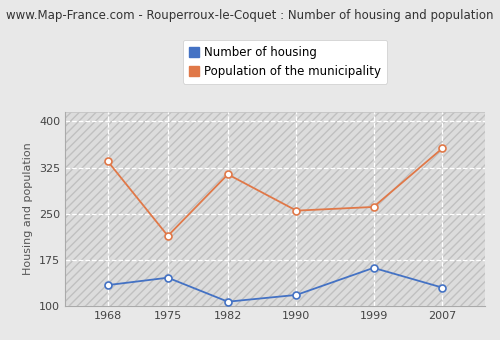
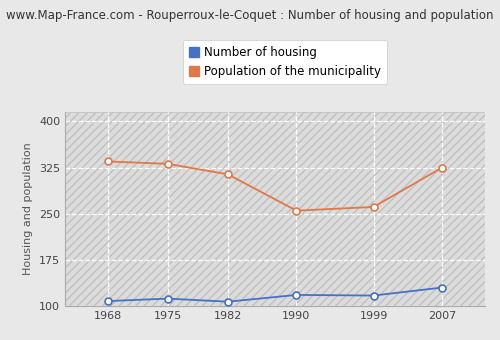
Number of housing/1968: 134 -> 108
Number of housing/1975: 146 -> 112
Population of the municipality/1975: 214 -> 331
Number of housing/1999: 162 -> 117
Population of the municipality/2007: 356 -> 325
